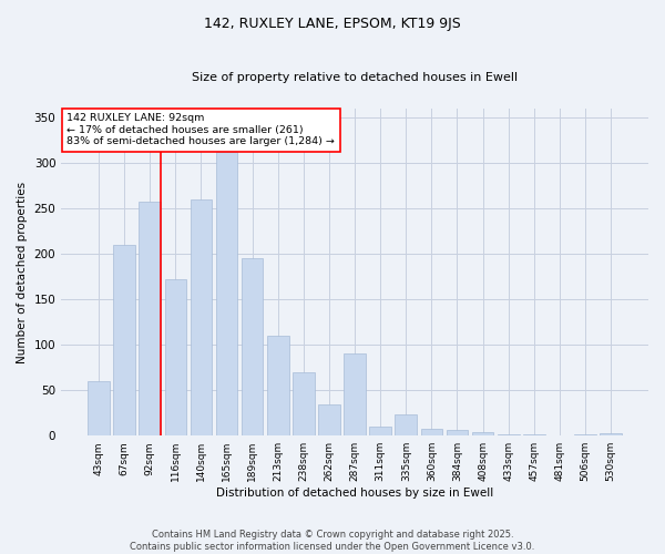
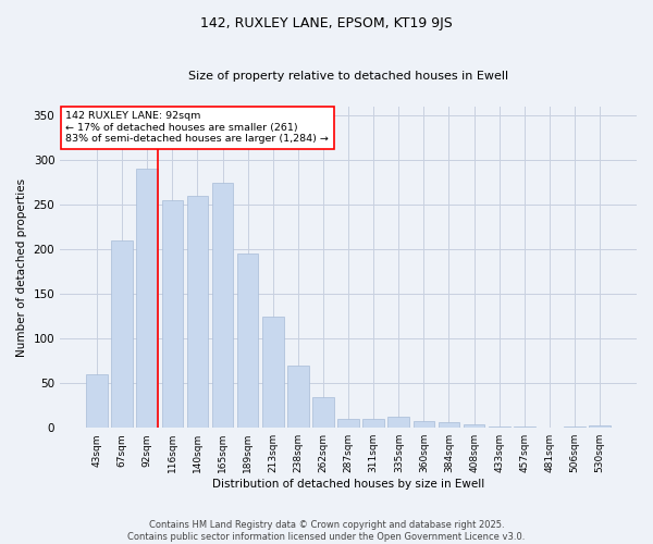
92sqm: 258 -> 290
116sqm: 172 -> 255
165sqm: 312 -> 275
213sqm: 110 -> 125
287sqm: 90 -> 10
335sqm: 24 -> 13
